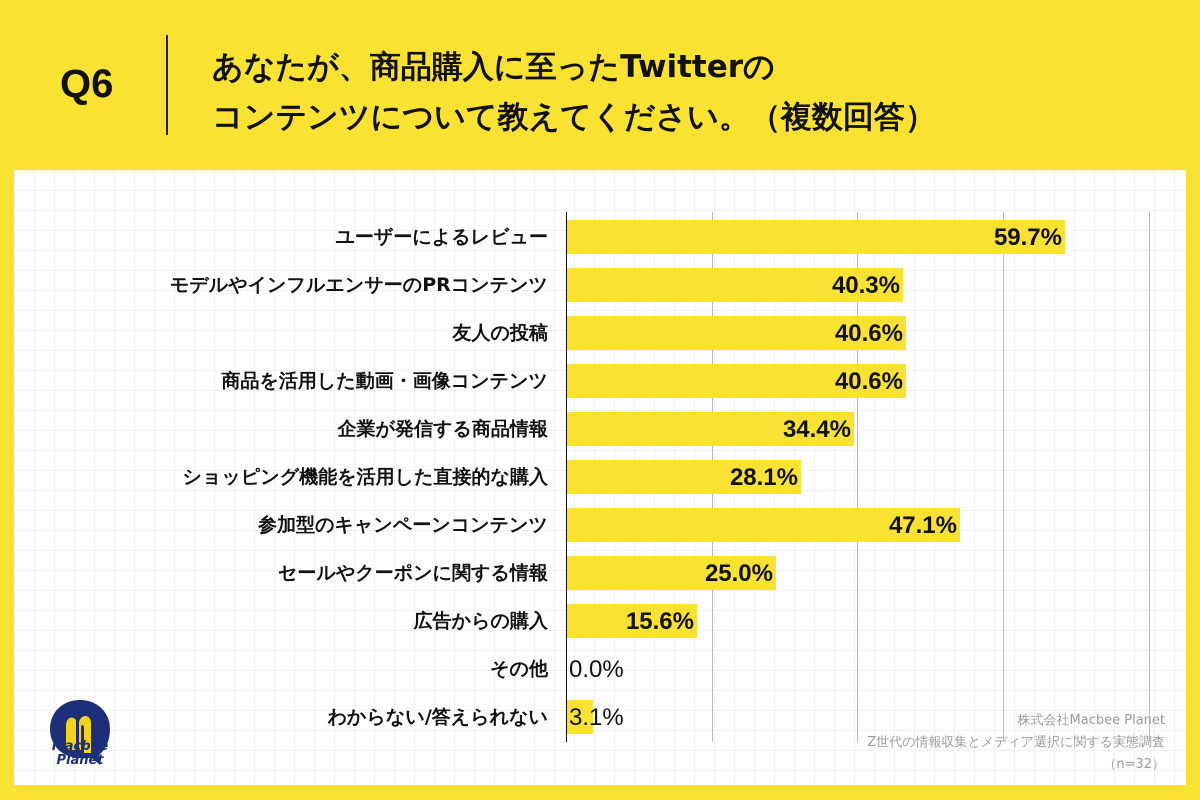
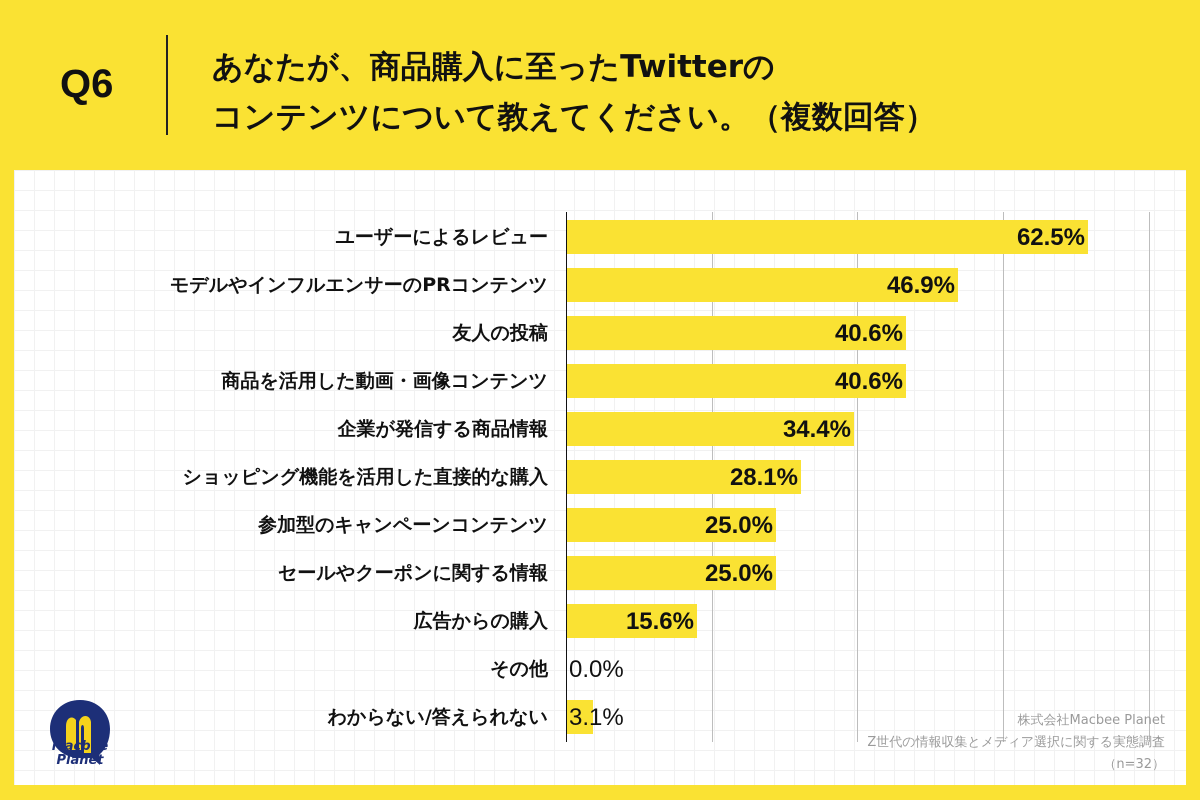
ユーザーによるレビュー: 59.7% -> 62.5%
モデルやインフルエンサーのPRコンテンツ: 40.3% -> 46.9%
参加型のキャンペーンコンテンツ: 47.1% -> 25.0%
